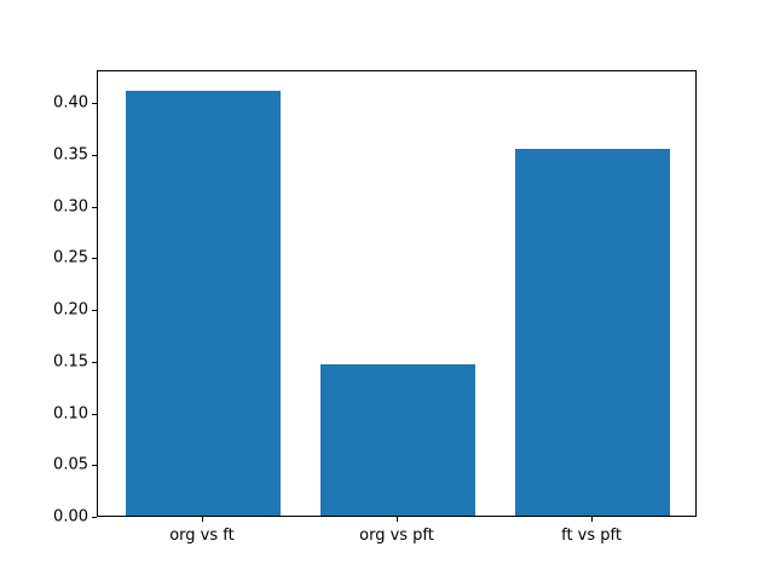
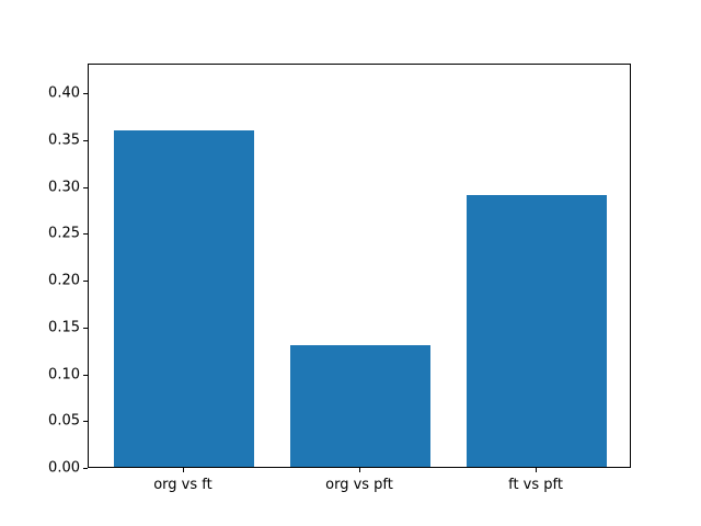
org vs ft: 0.41 -> 0.36
org vs pft: 0.15 -> 0.13
ft vs pft: 0.35 -> 0.29
